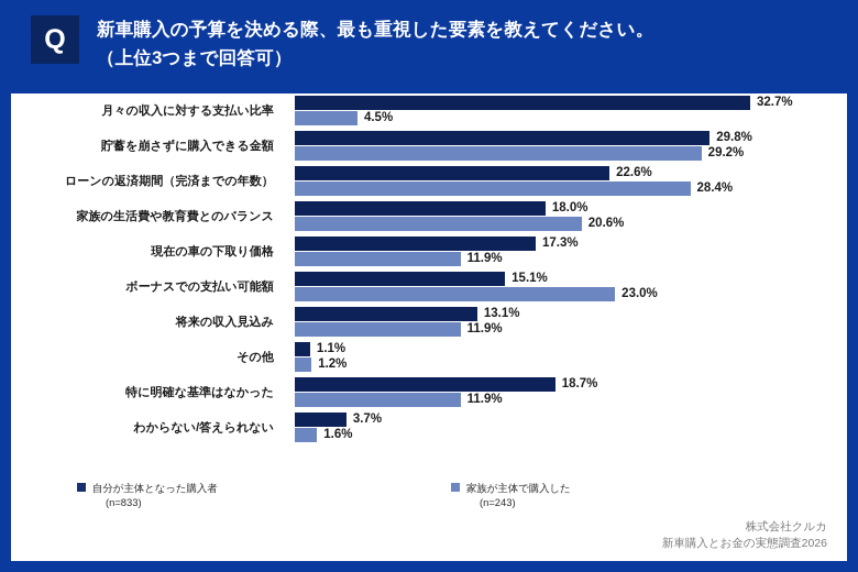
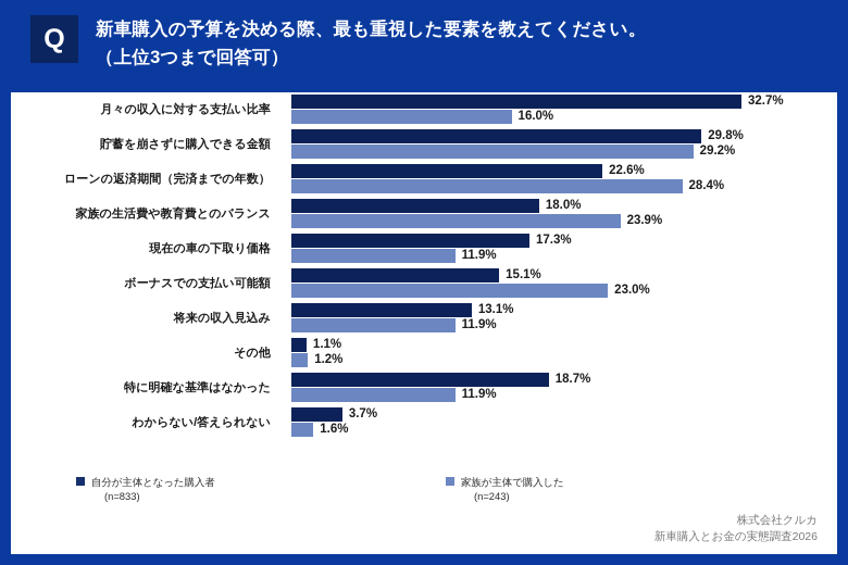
家族が主体で購入した(n=243)/月々の収入に対する支払い比率: 4.5% -> 16.0%
家族が主体で購入した(n=243)/家族の生活費や教育費とのバランス: 20.6% -> 23.9%
